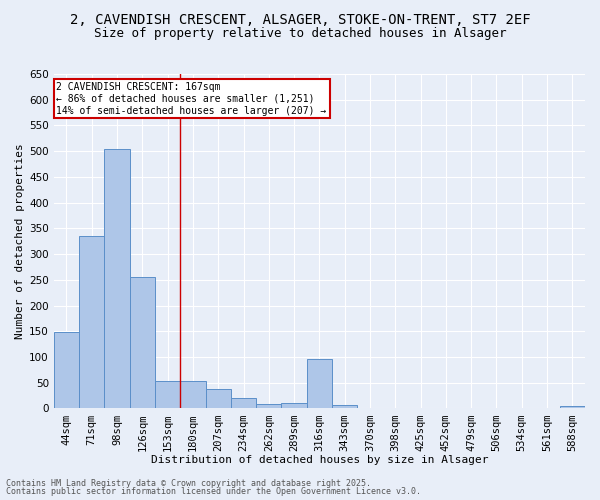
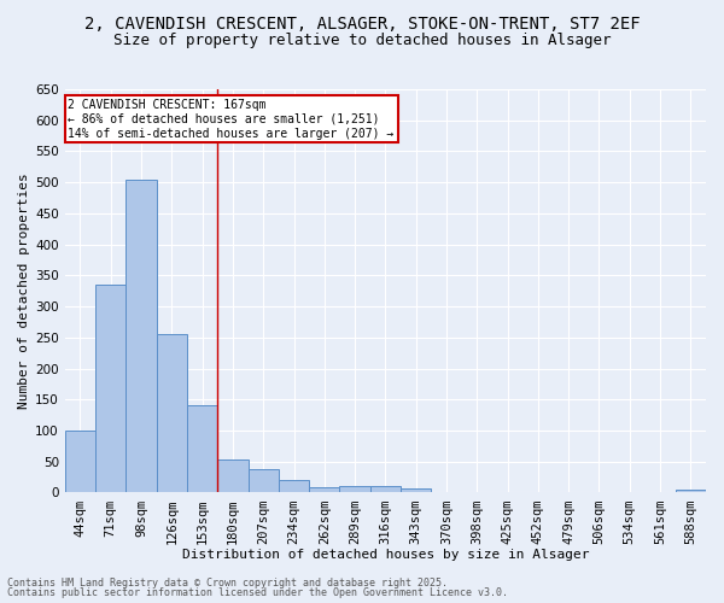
44sqm: 148 -> 100
153sqm: 54 -> 140
316sqm: 96 -> 10
